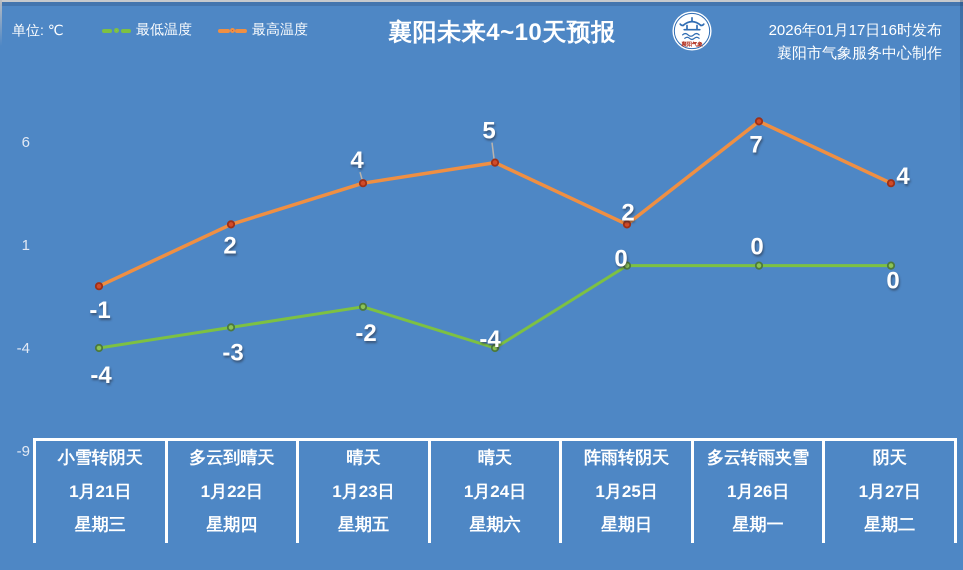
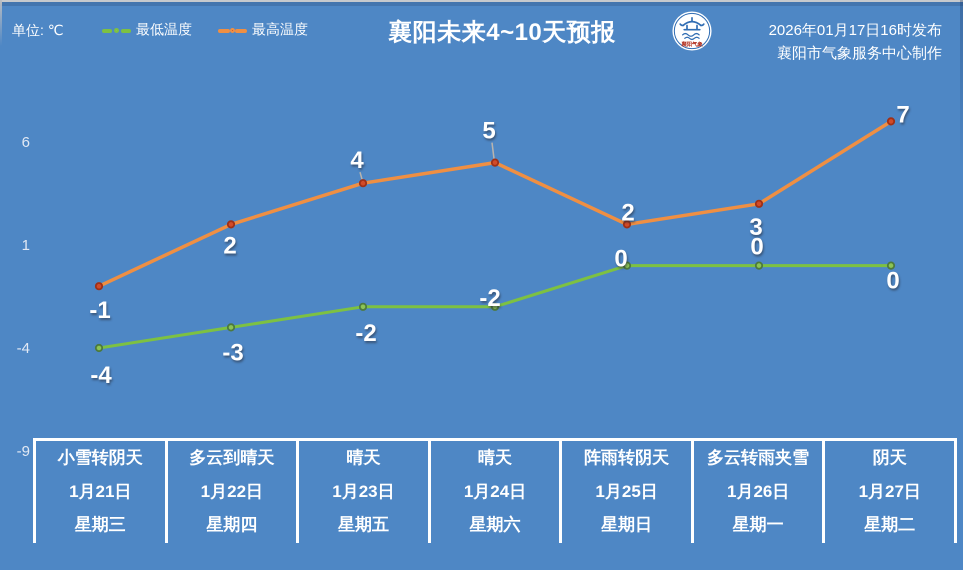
最低温度/1月24日: -4 -> -2
最高温度/1月26日: 7 -> 3
最高温度/1月27日: 4 -> 7
